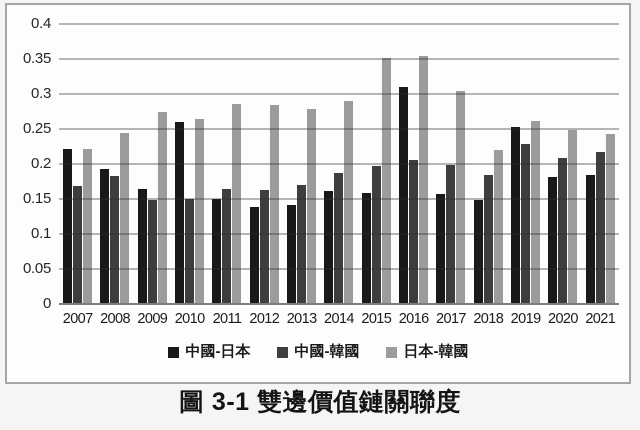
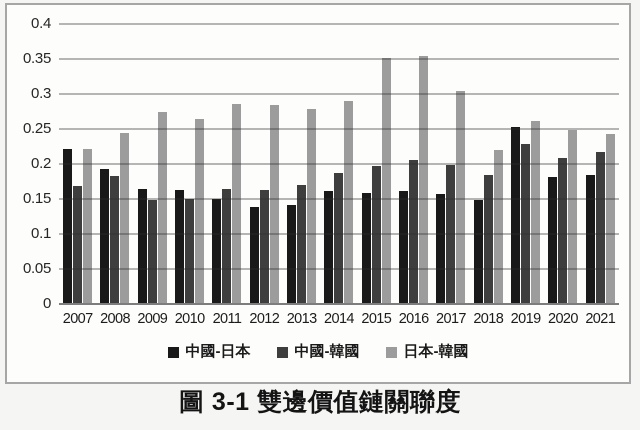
中國-日本/2010: 0.26 -> 0.16
中國-日本/2016: 0.31 -> 0.16
